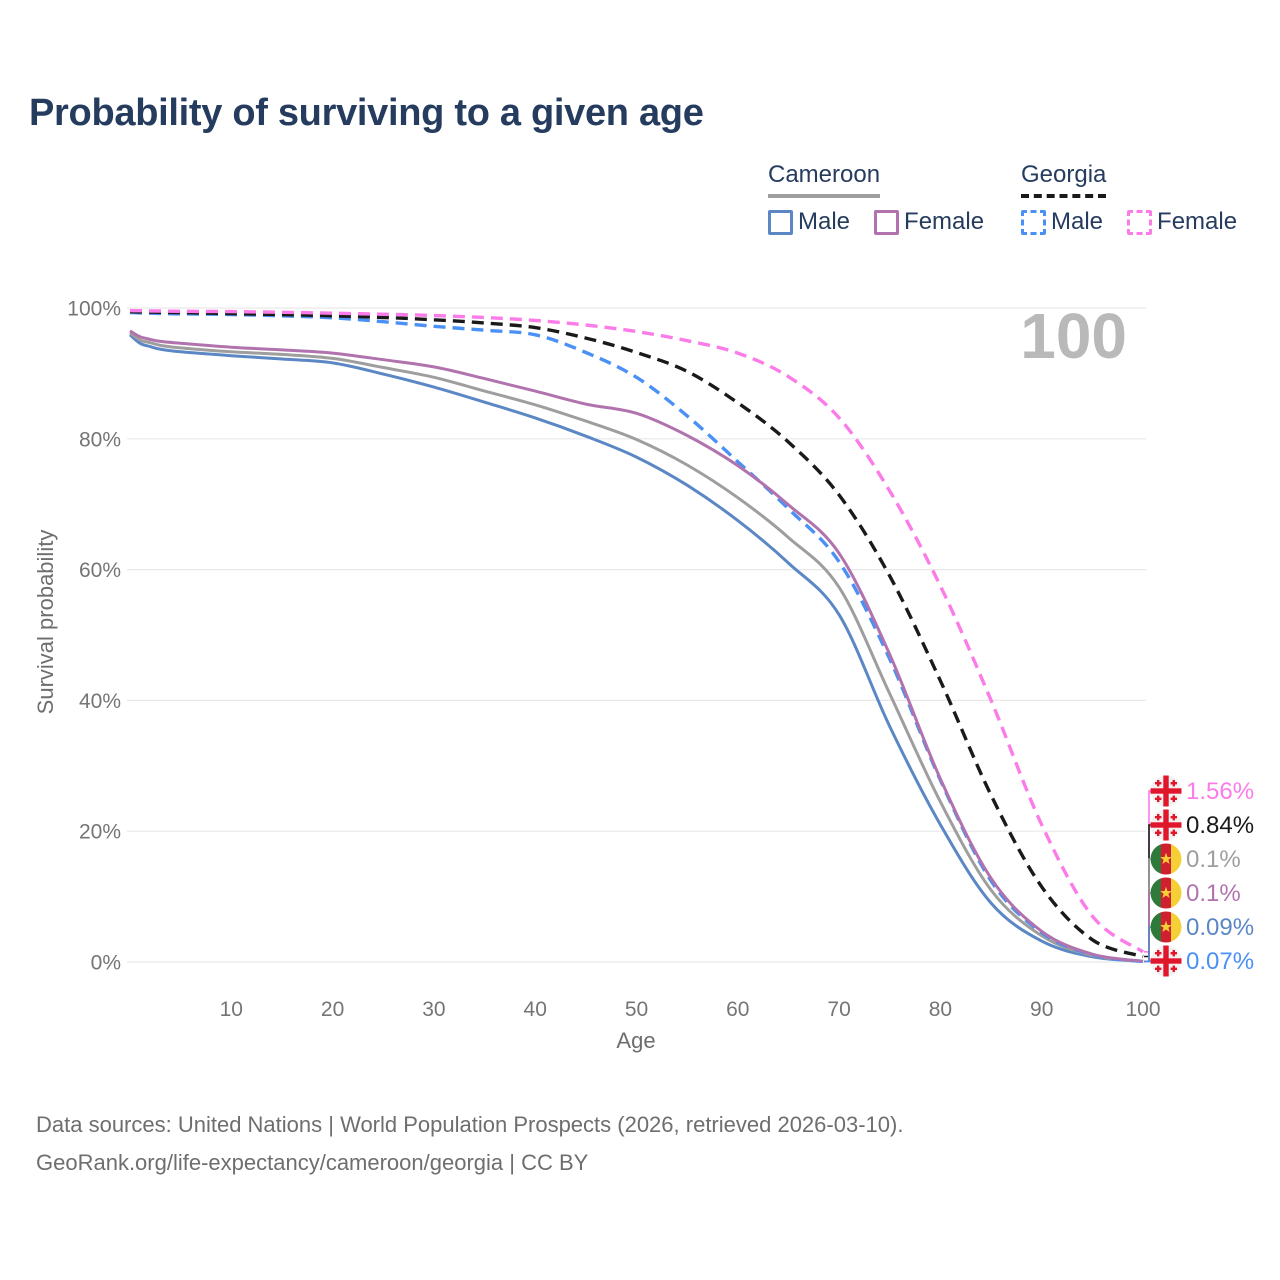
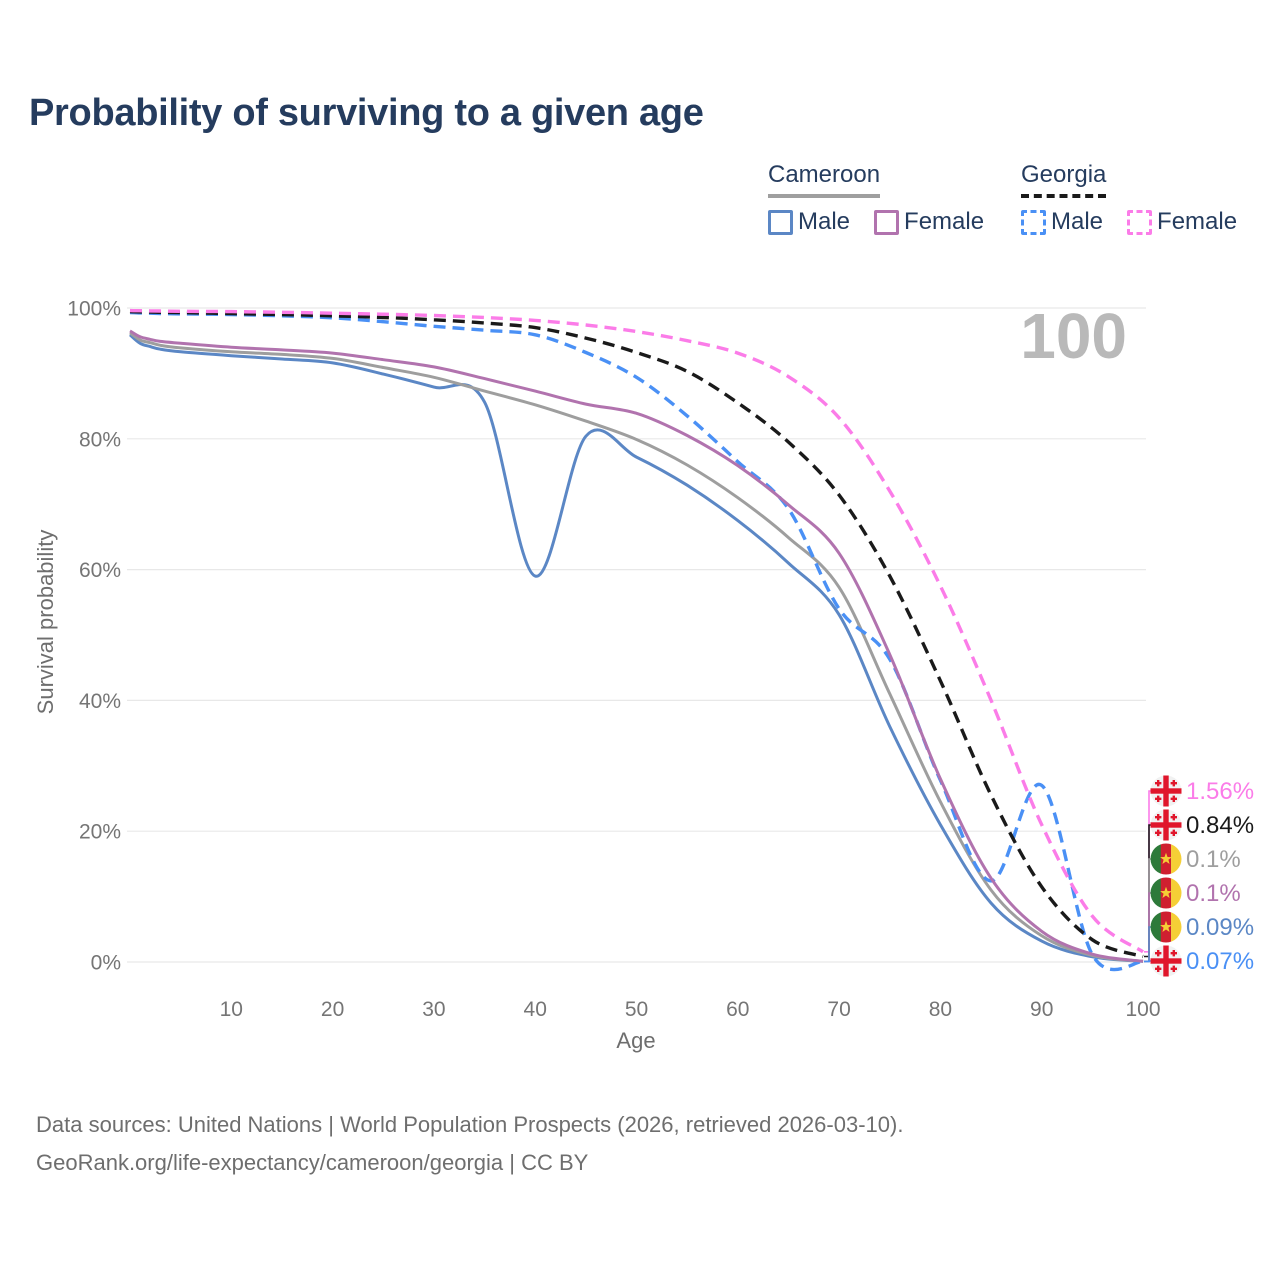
Cameroon Male/40: 83% -> 59%
Georgia Male/70: 61% -> 54%
Georgia Male/90: 4% -> 27%
